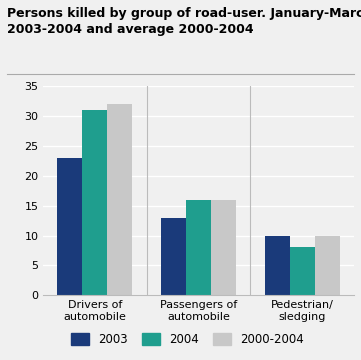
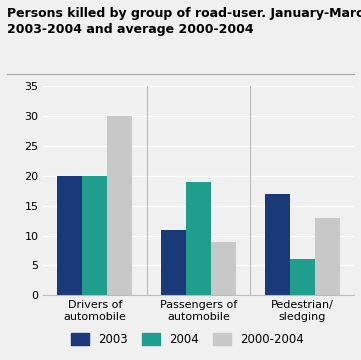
2003/Drivers of automobile: 23 -> 20
2004/Drivers of automobile: 31 -> 20
2000-2004/Drivers of automobile: 32 -> 30
2003/Passengers of automobile: 13 -> 11
2004/Passengers of automobile: 16 -> 19
2000-2004/Passengers of automobile: 16 -> 9
2003/Pedestrian/ sledging: 10 -> 17
2004/Pedestrian/ sledging: 8 -> 6
2000-2004/Pedestrian/ sledging: 10 -> 13
